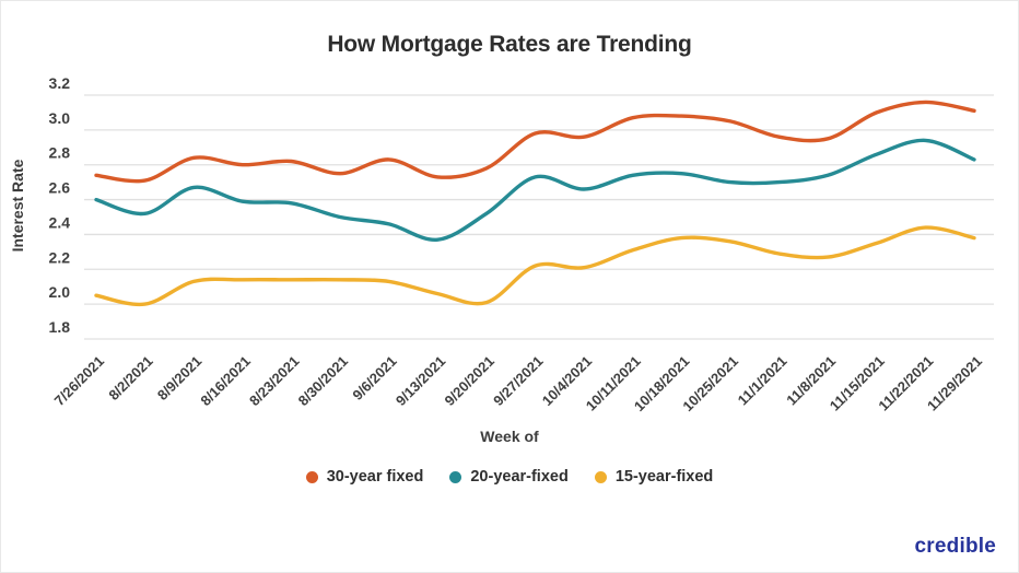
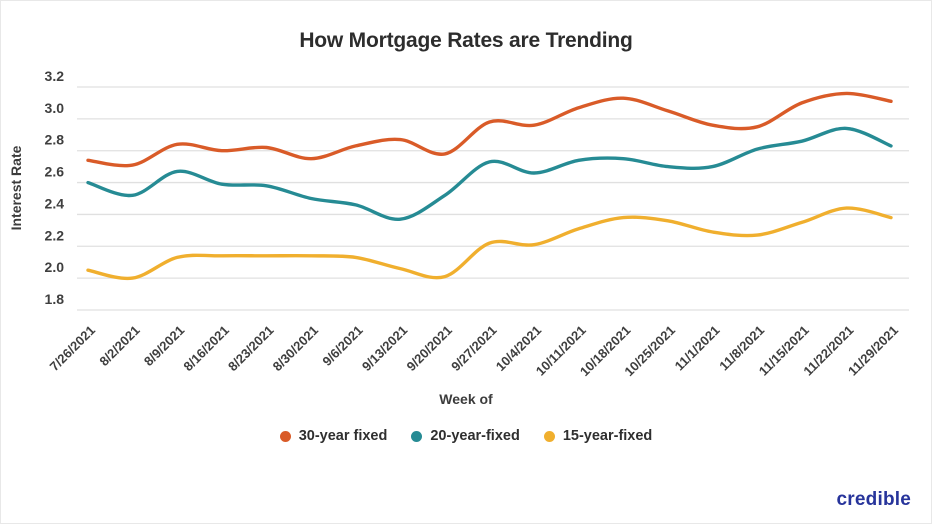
30-year fixed/9/13/2021: 2.73 -> 2.87
30-year fixed/10/18/2021: 3.08 -> 3.13
20-year-fixed/11/8/2021: 2.74 -> 2.81
